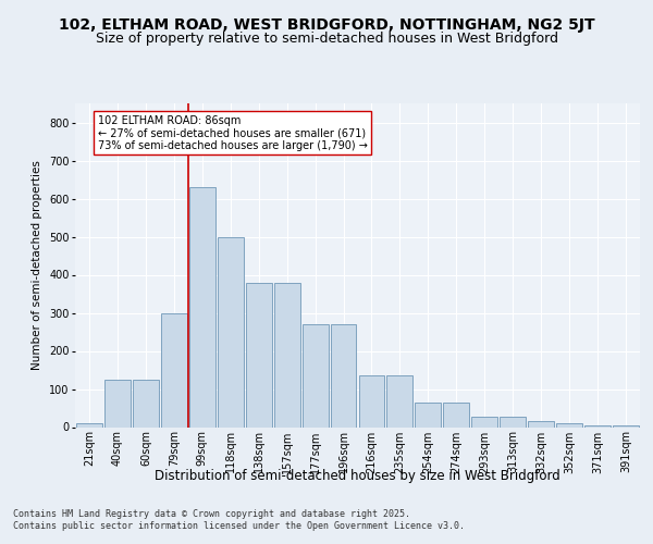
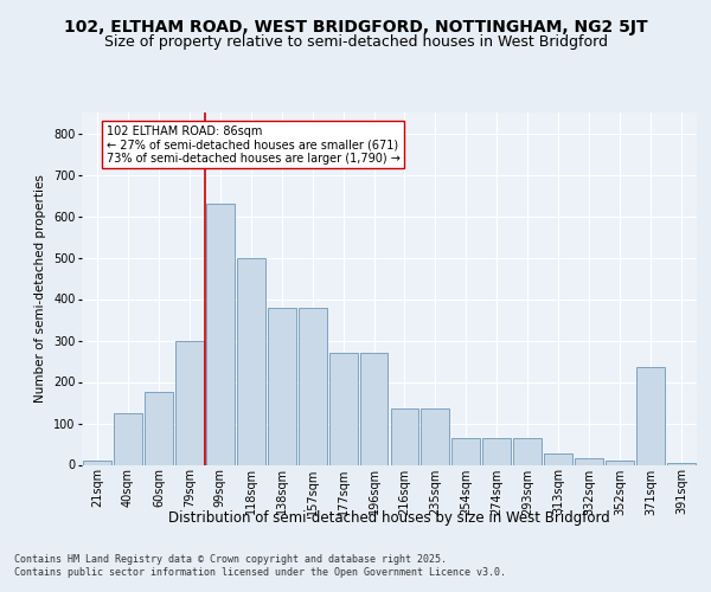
60sqm: 125 -> 175
293sqm: 28 -> 65
371sqm: 5 -> 235
